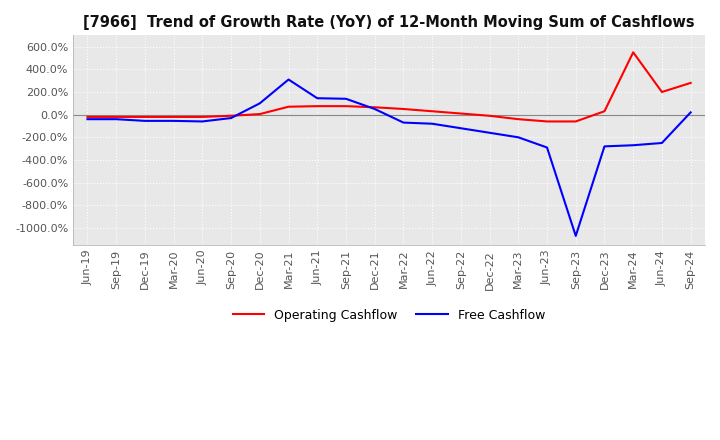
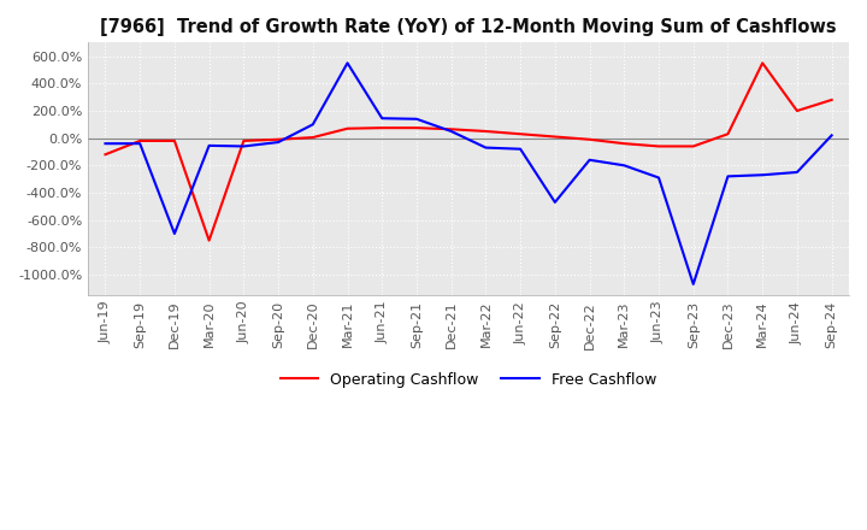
Operating Cashflow/Jun-19: -20% -> -120%
Free Cashflow/Dec-19: -60% -> -700%
Operating Cashflow/Mar-20: -20% -> -750%
Free Cashflow/Mar-21: 310% -> 550%
Free Cashflow/Sep-22: -120% -> -470%
